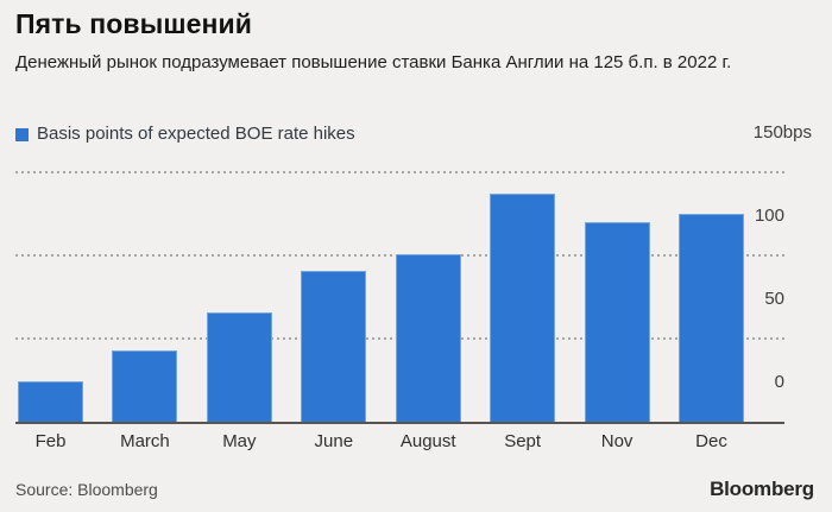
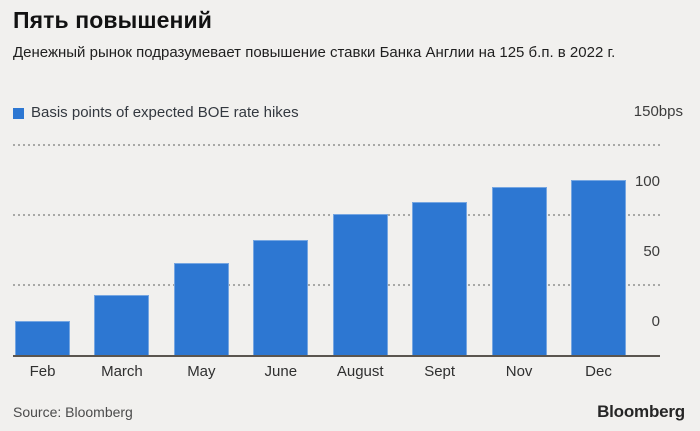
June: 91 -> 82
Sept: 137 -> 109
